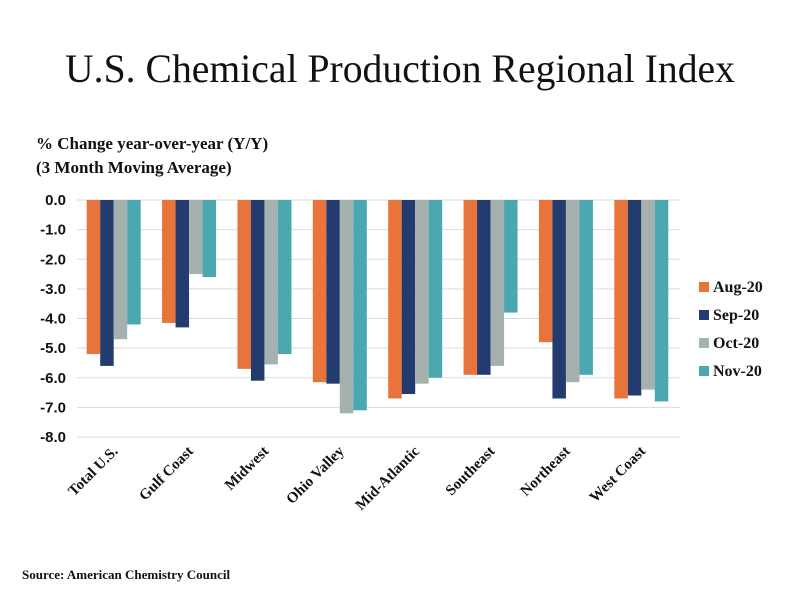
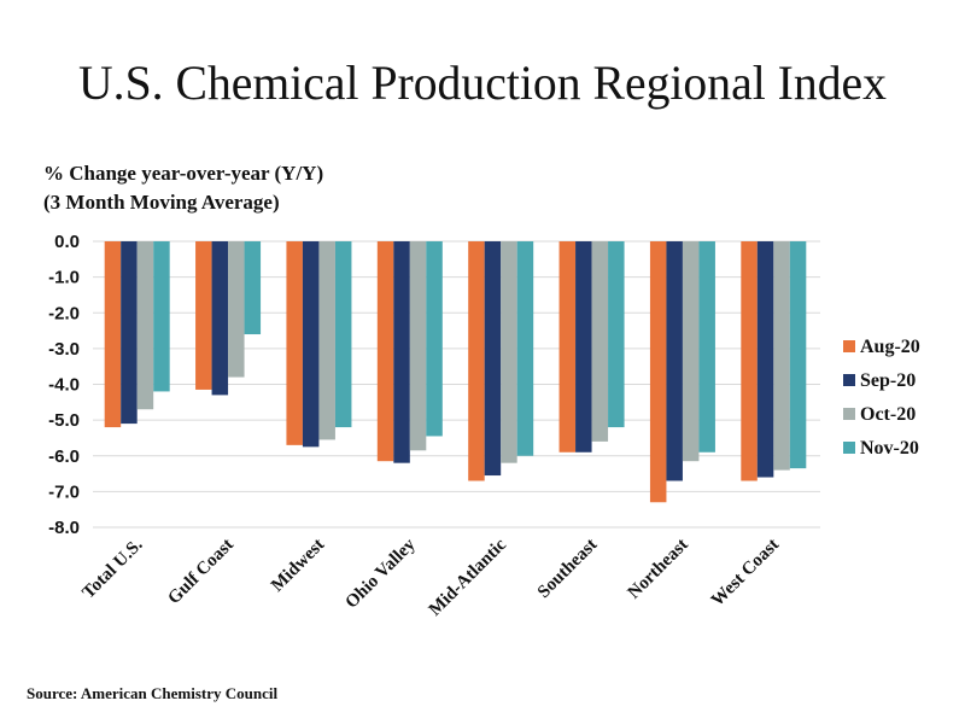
Sep-20/Total U.S.: -5.6 -> -5.1
Oct-20/Gulf Coast: -2.5 -> -3.8
Sep-20/Midwest: -6.1 -> -5.8
Oct-20/Ohio Valley: -7.2 -> -5.8
Nov-20/Ohio Valley: -7.1 -> -5.5
Nov-20/Southeast: -3.8 -> -5.2
Aug-20/Northeast: -4.8 -> -7.3
Nov-20/West Coast: -6.8 -> -6.3
